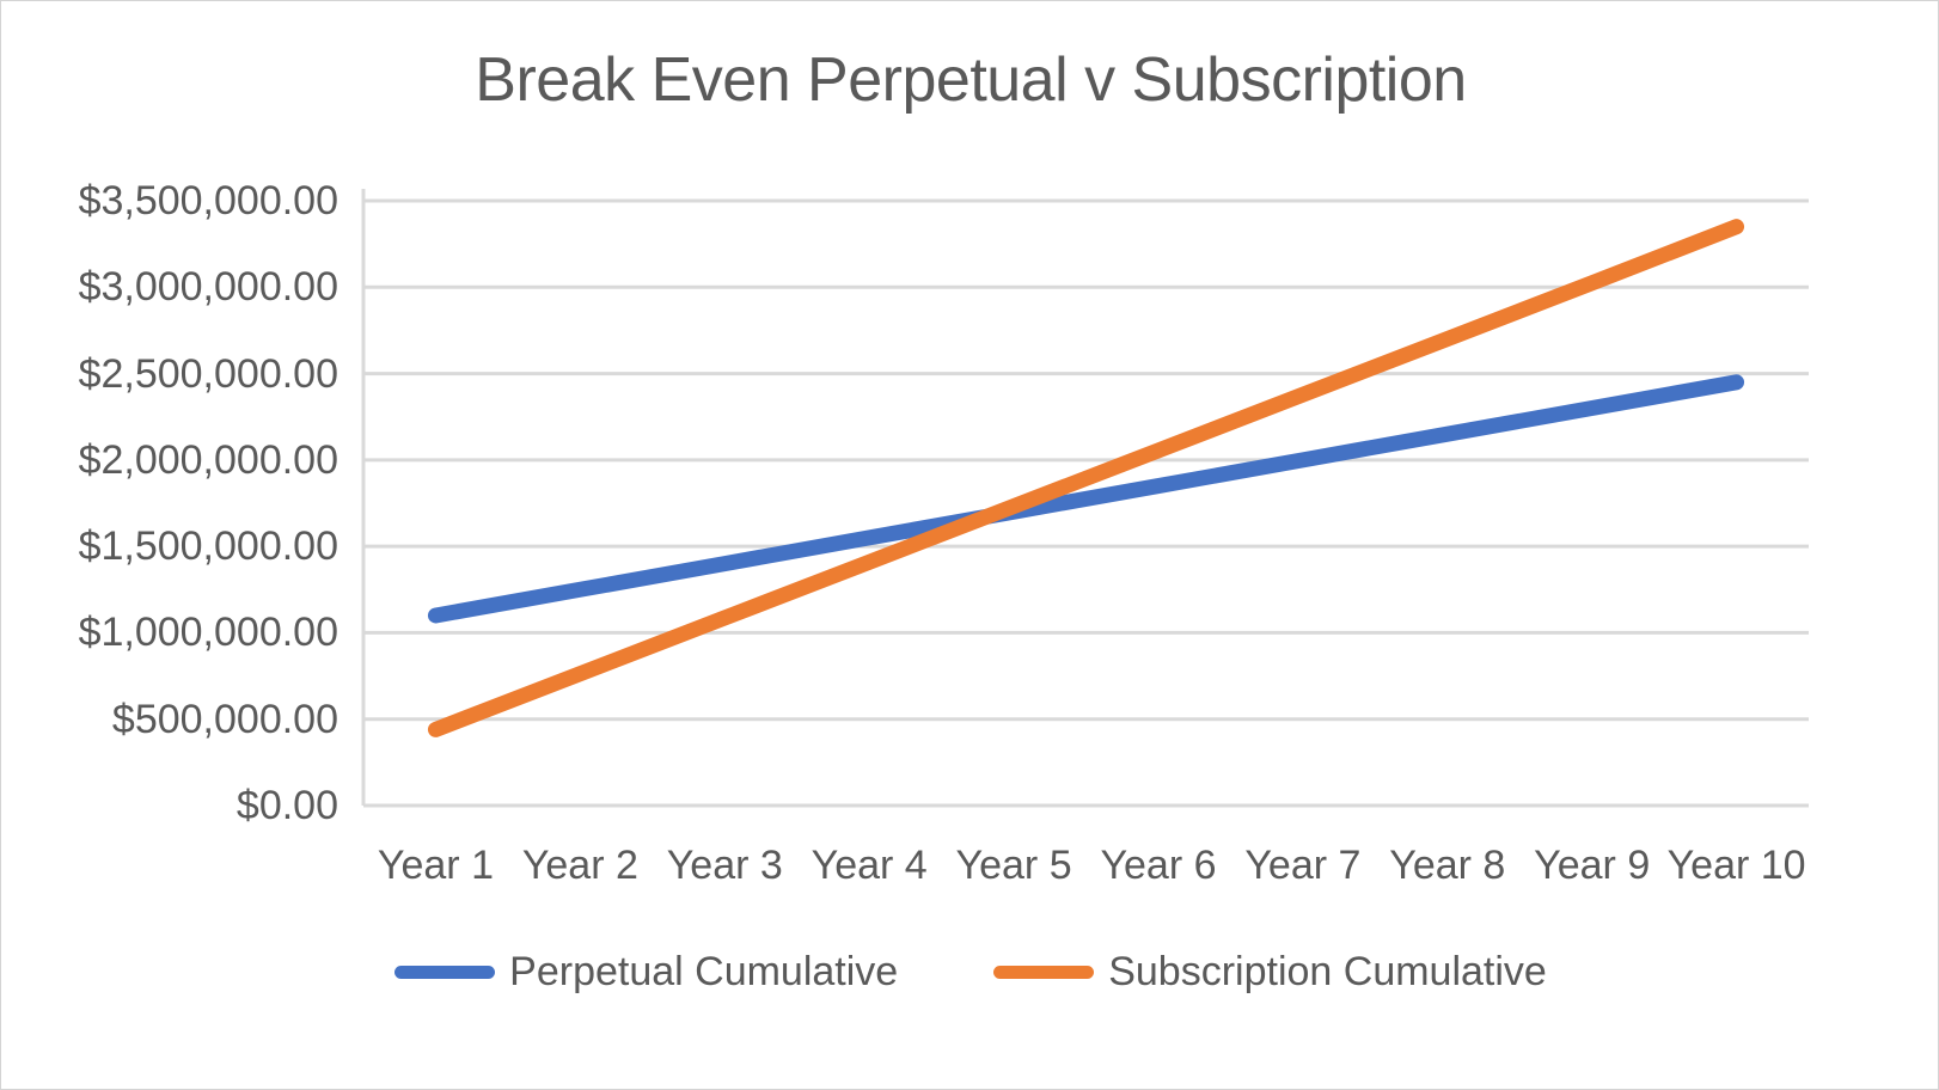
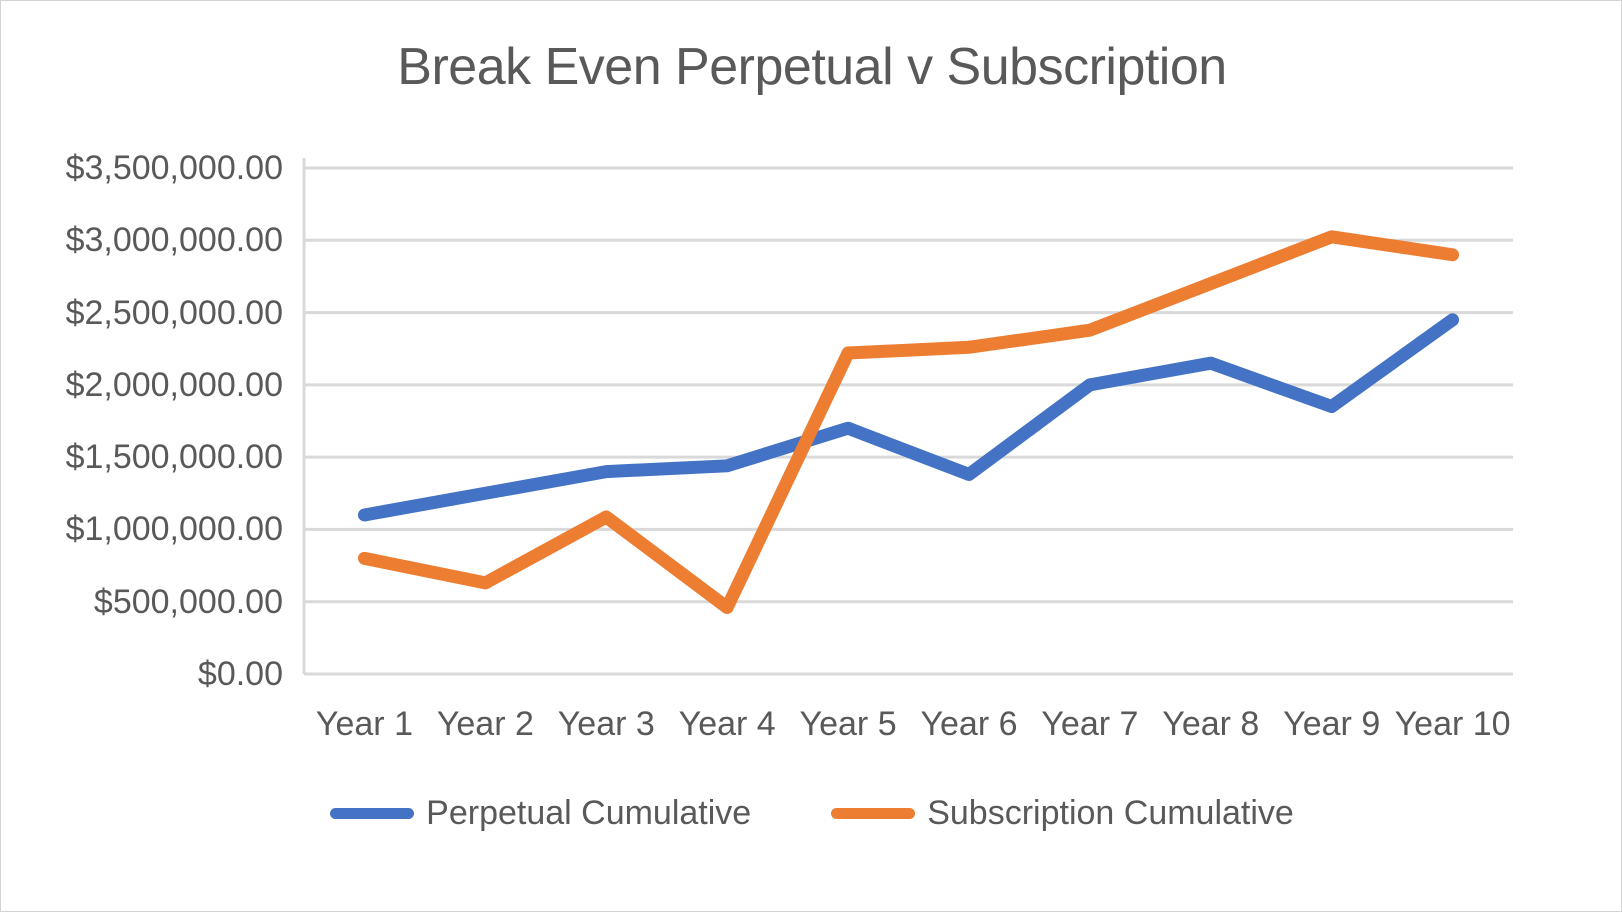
Subscription Cumulative/Year 1: $440000 -> $800000
Subscription Cumulative/Year 2: $760000 -> $630000
Perpetual Cumulative/Year 4: $1550000 -> $1440000
Subscription Cumulative/Year 4: $1410000 -> $460000
Subscription Cumulative/Year 5: $1730000 -> $2220000
Perpetual Cumulative/Year 6: $1850000 -> $1380000
Subscription Cumulative/Year 6: $2060000 -> $2260000
Perpetual Cumulative/Year 9: $2300000 -> $1850000
Subscription Cumulative/Year 10: $3350000 -> $2900000
